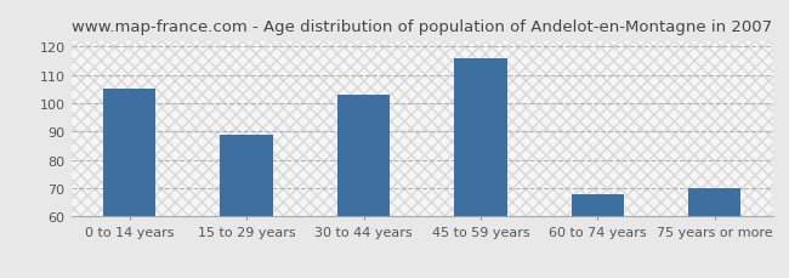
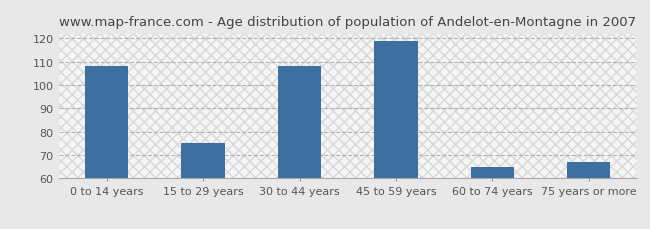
0 to 14 years: 105 -> 108
15 to 29 years: 89 -> 75
30 to 44 years: 103 -> 108
45 to 59 years: 116 -> 119
60 to 74 years: 68 -> 65
75 years or more: 70 -> 67
